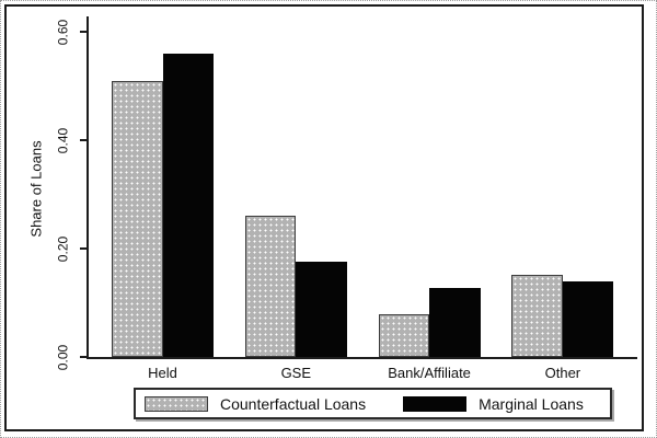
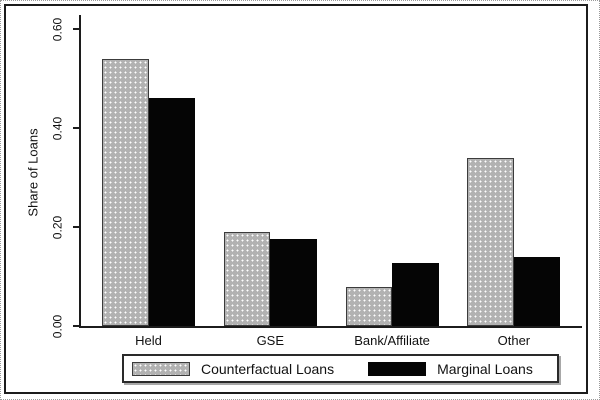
Counterfactual Loans/Held: 0.51 -> 0.54
Marginal Loans/Held: 0.56 -> 0.46
Counterfactual Loans/GSE: 0.26 -> 0.19
Counterfactual Loans/Other: 0.15 -> 0.34
